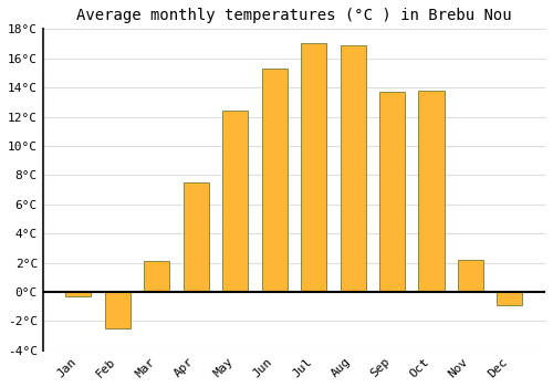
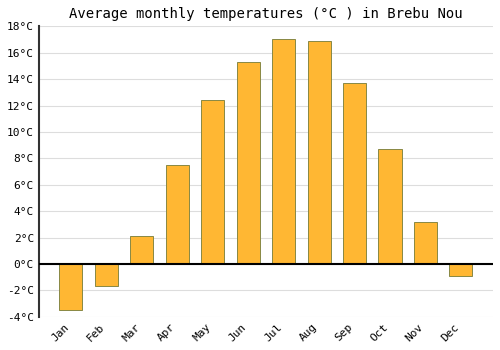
Jan: -0.3°C -> -3.5°C
Feb: -2.5°C -> -1.7°C
Oct: 13.8°C -> 8.7°C
Nov: 2.2°C -> 3.2°C
